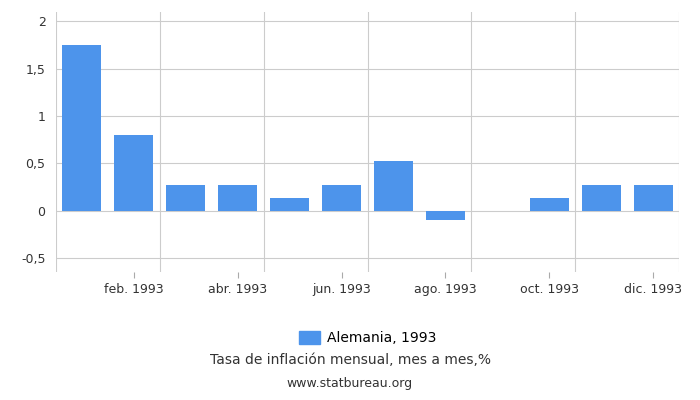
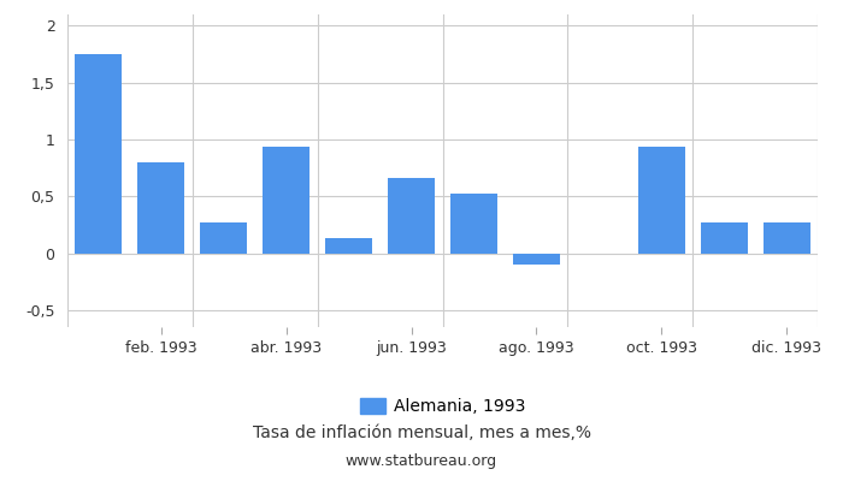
abr. 1993: 0,27 -> 0,94
jun. 1993: 0,27 -> 0,66
oct. 1993: 0,13 -> 0,94
